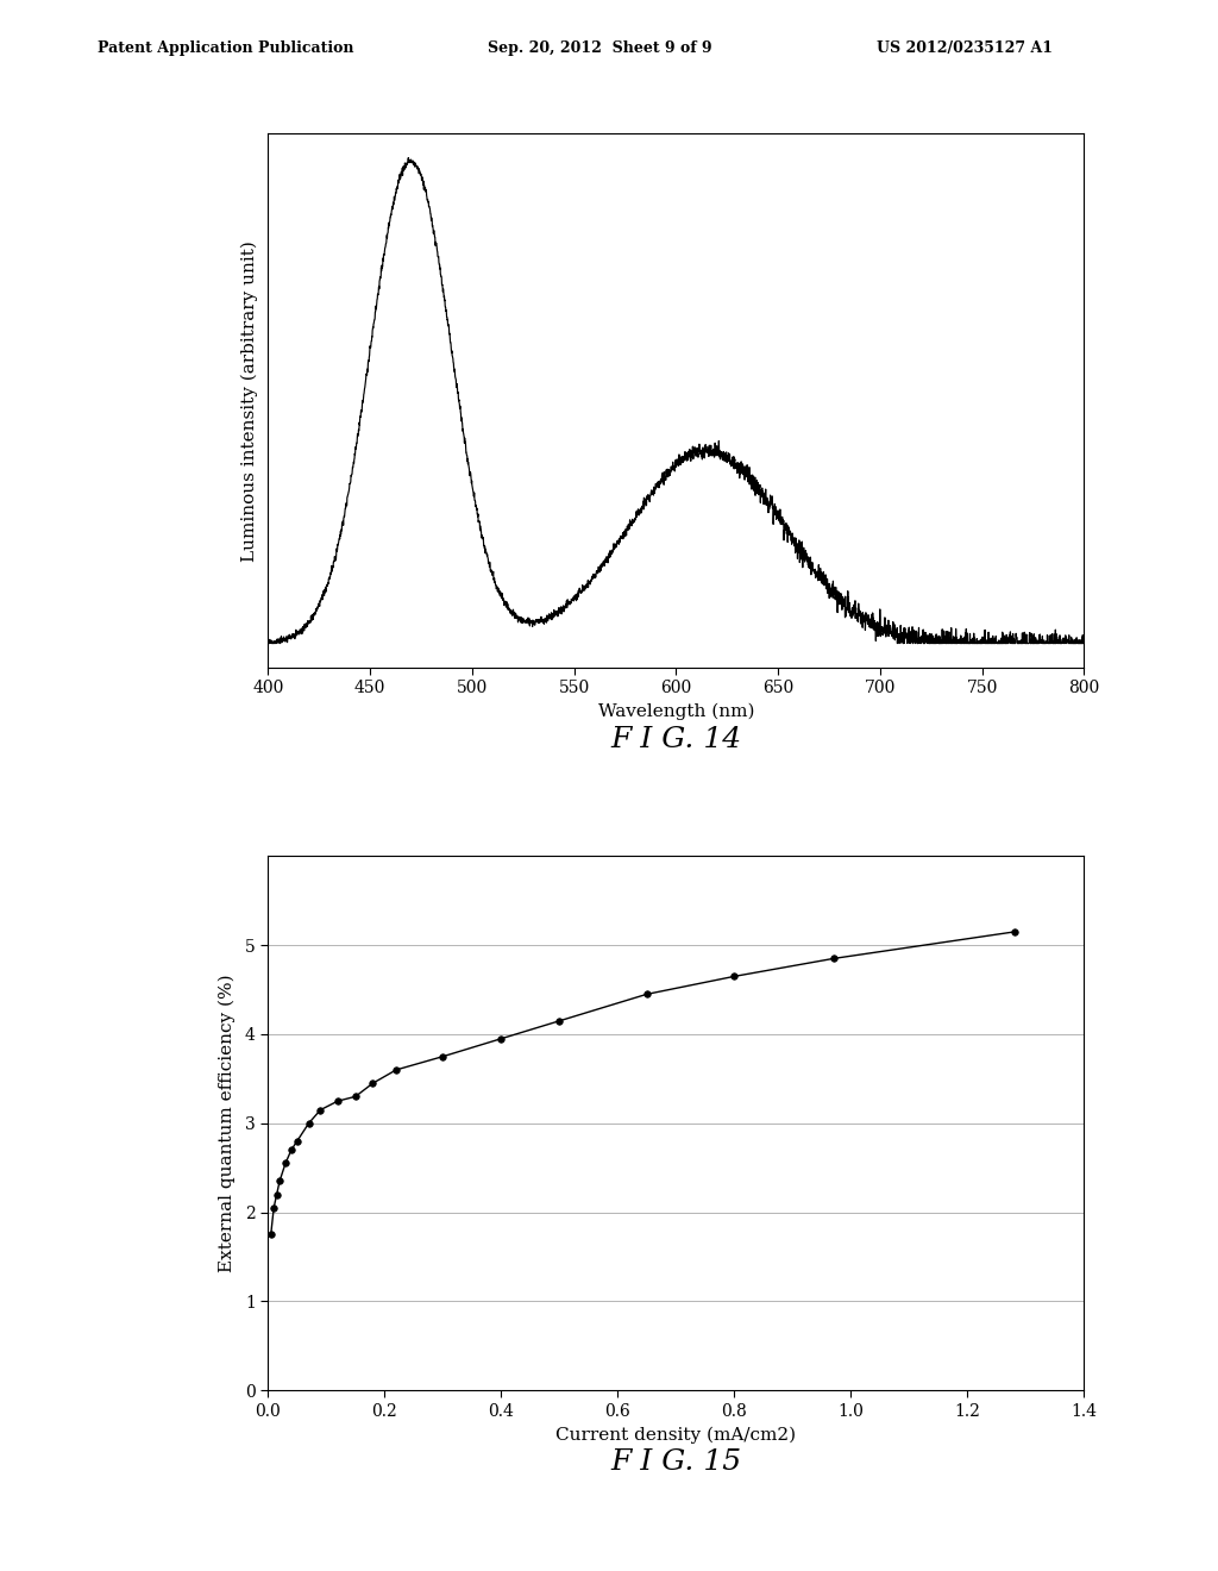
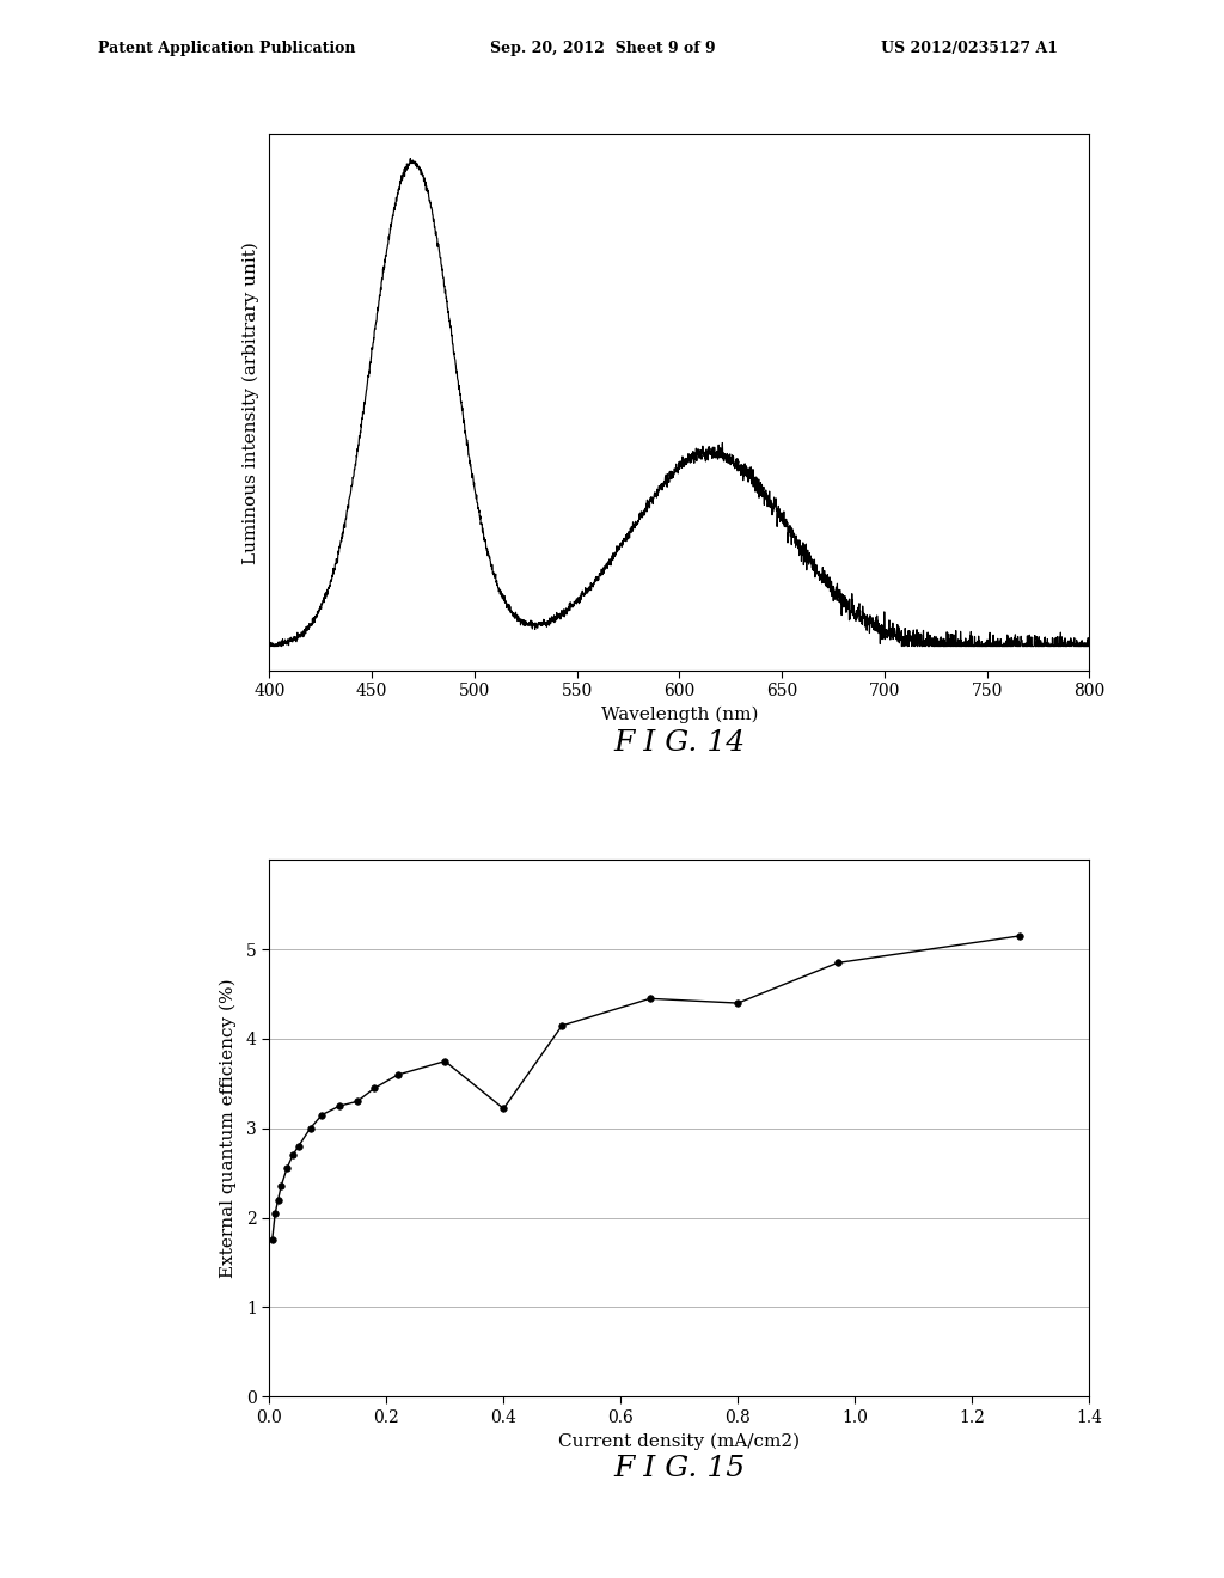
0.4: 3.95 -> 3.22
0.8: 4.65 -> 4.40
